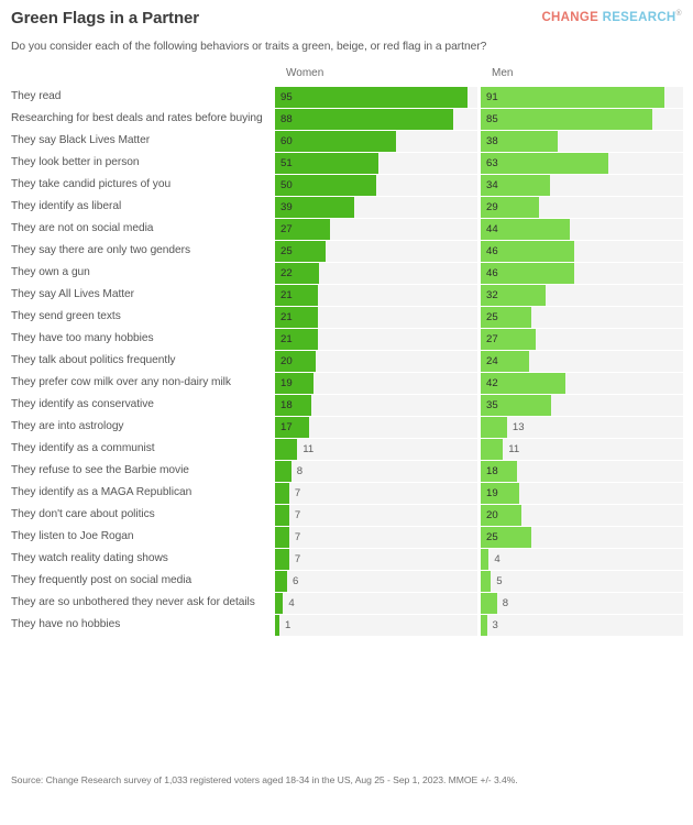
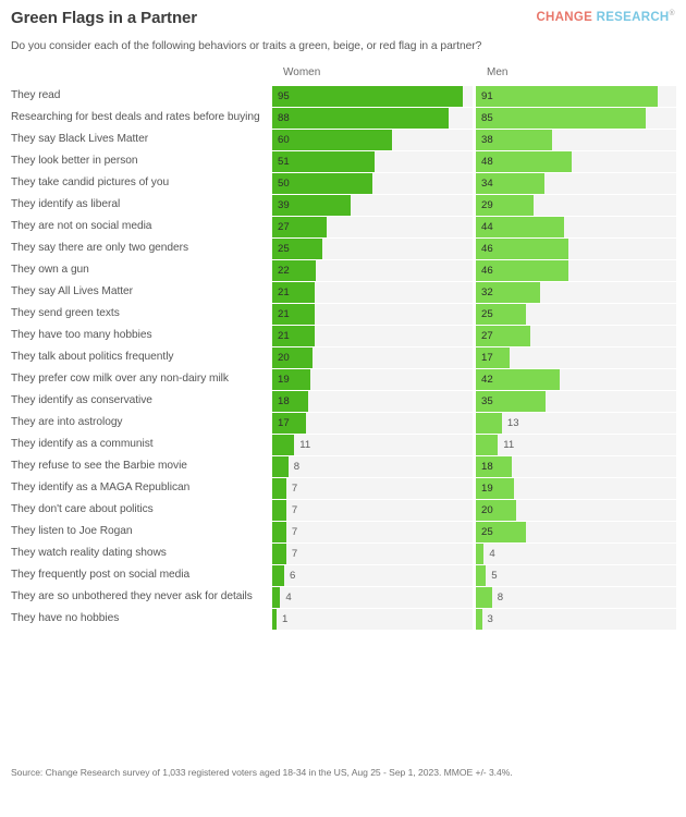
Men/They look better in person: 63 -> 48
Men/They talk about politics frequently: 24 -> 17
